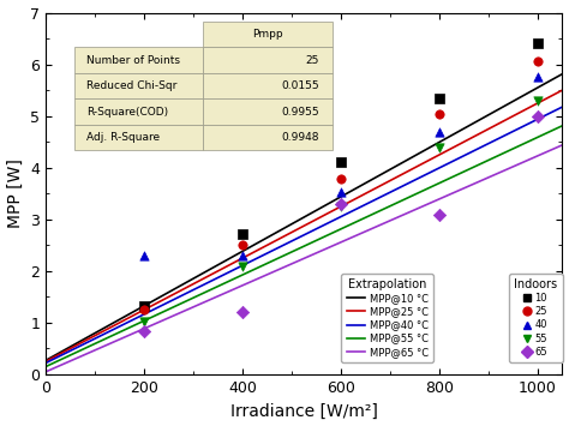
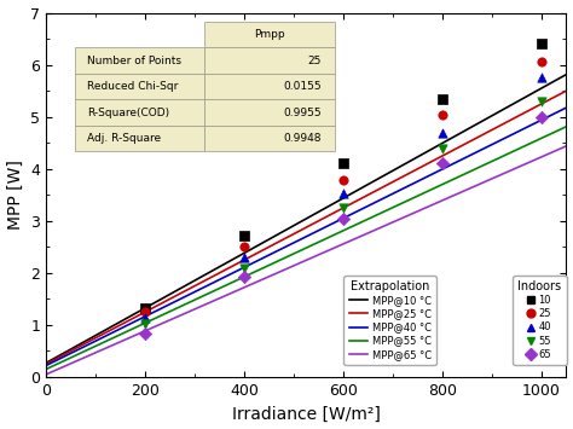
40/200: 2.30 -> 1.15
65/400: 1.20 -> 1.92
65/600: 3.30 -> 3.04
65/800: 3.10 -> 4.12
